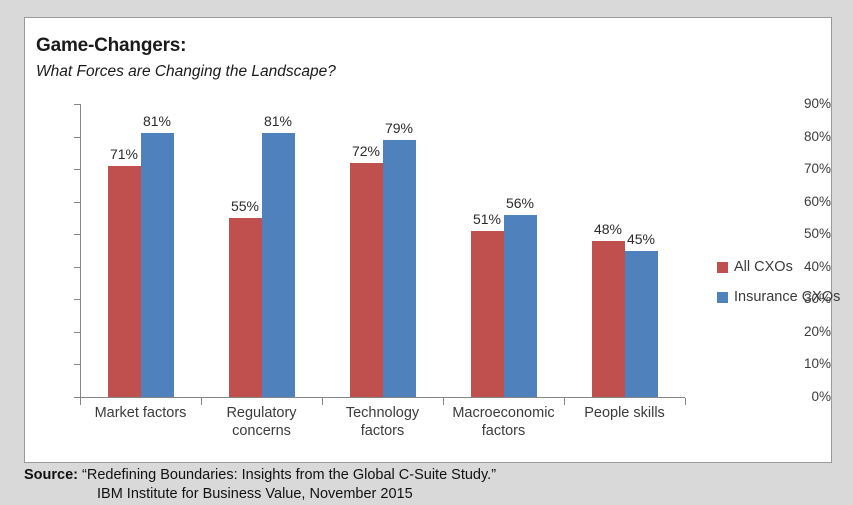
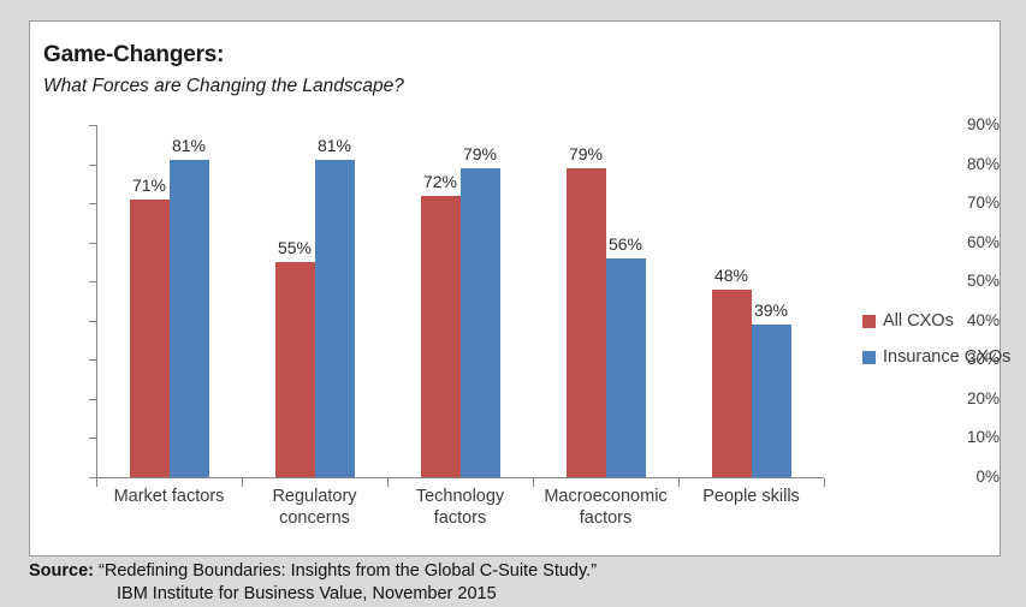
All CXOs/Macroeconomic factors: 51% -> 79%
Insurance CXOs/People skills: 45% -> 39%
